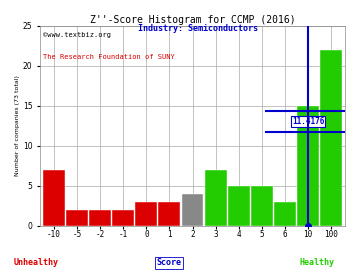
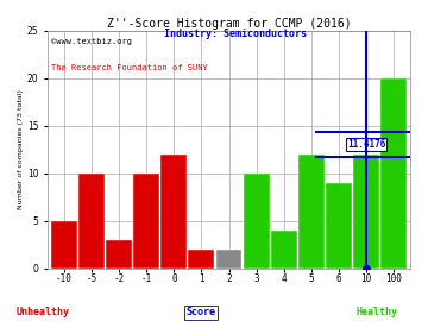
-10: 7 -> 5
-5: 2 -> 10
-2: 2 -> 3
-1: 2 -> 10
0: 3 -> 12
1: 3 -> 2
2: 4 -> 2
3: 7 -> 10
4: 5 -> 4
5: 5 -> 12
6: 3 -> 9
10: 15 -> 12
100: 22 -> 20
